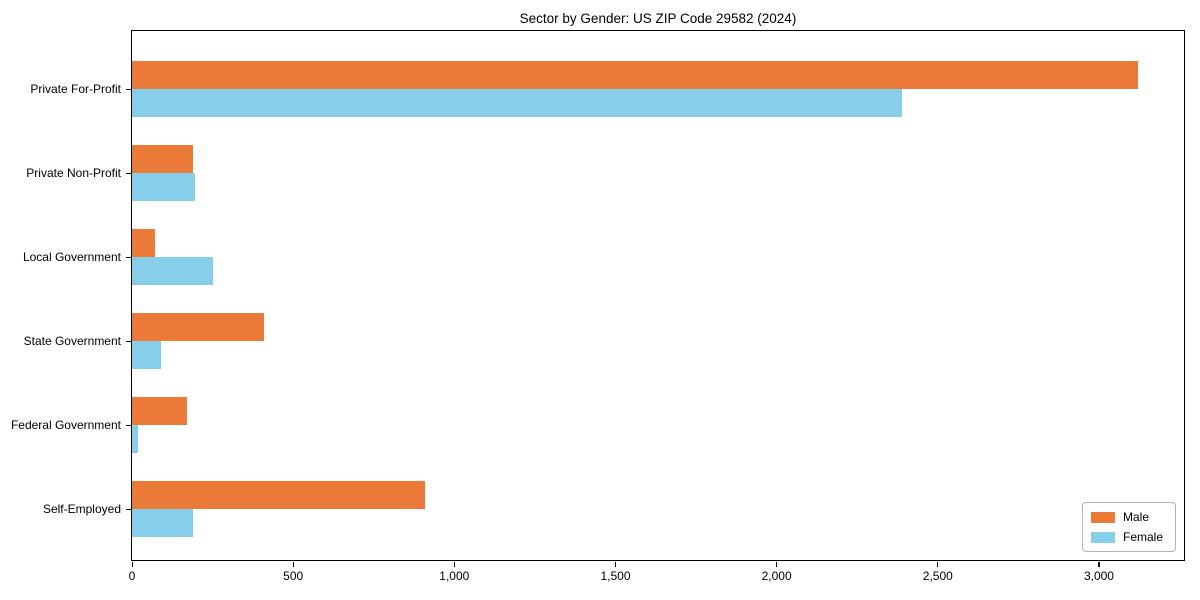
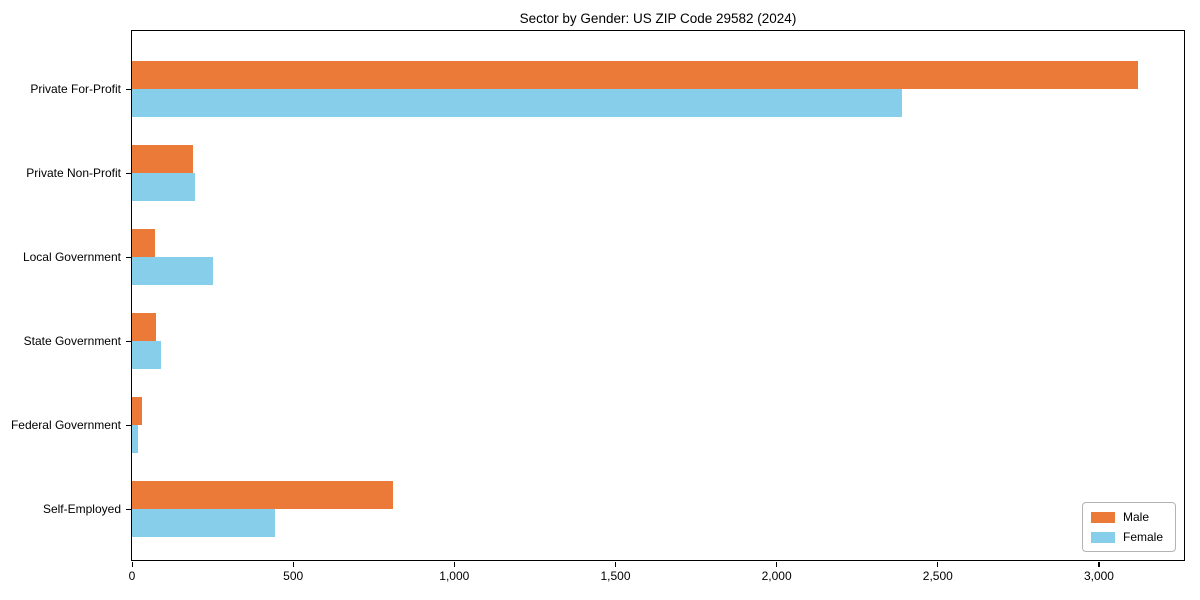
Male/State Government: 410 -> 70
Male/Federal Government: 170 -> 30
Male/Self-Employed: 910 -> 810
Female/Self-Employed: 190 -> 440
